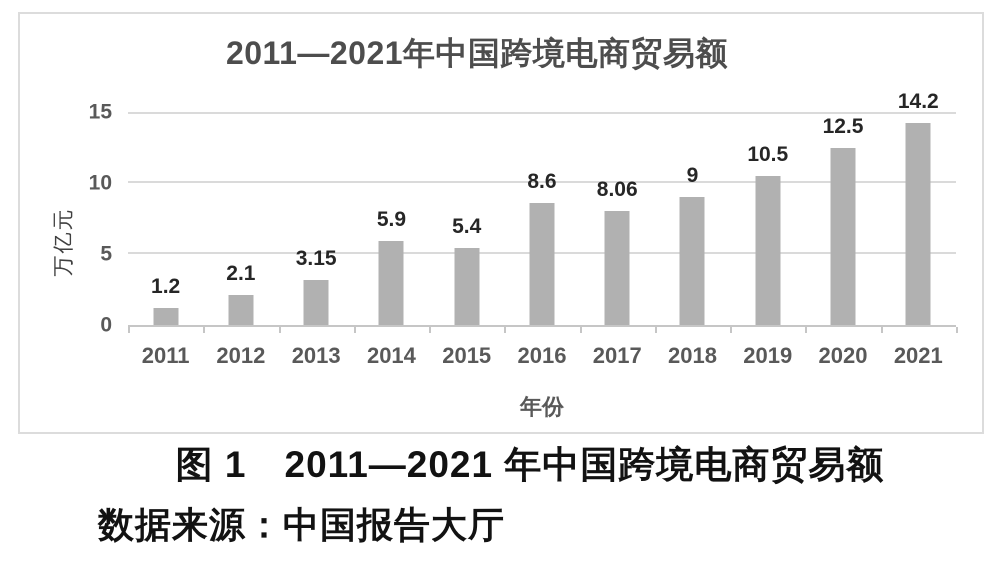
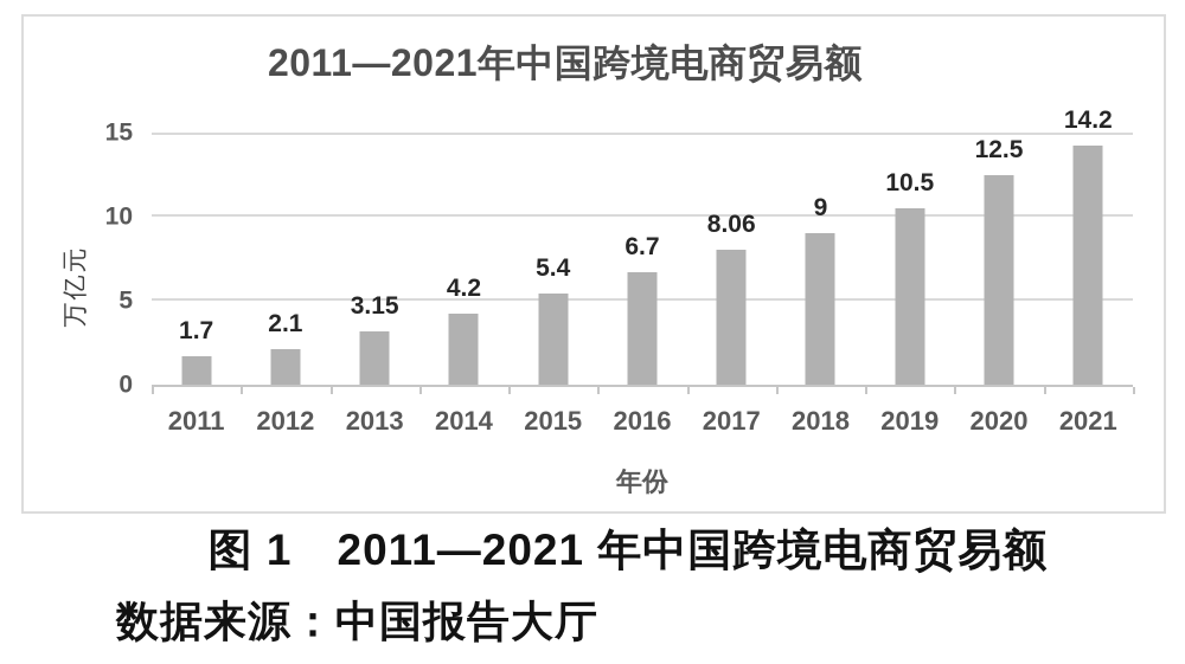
2011: 1.2 -> 1.7
2014: 5.9 -> 4.2
2016: 8.6 -> 6.7
